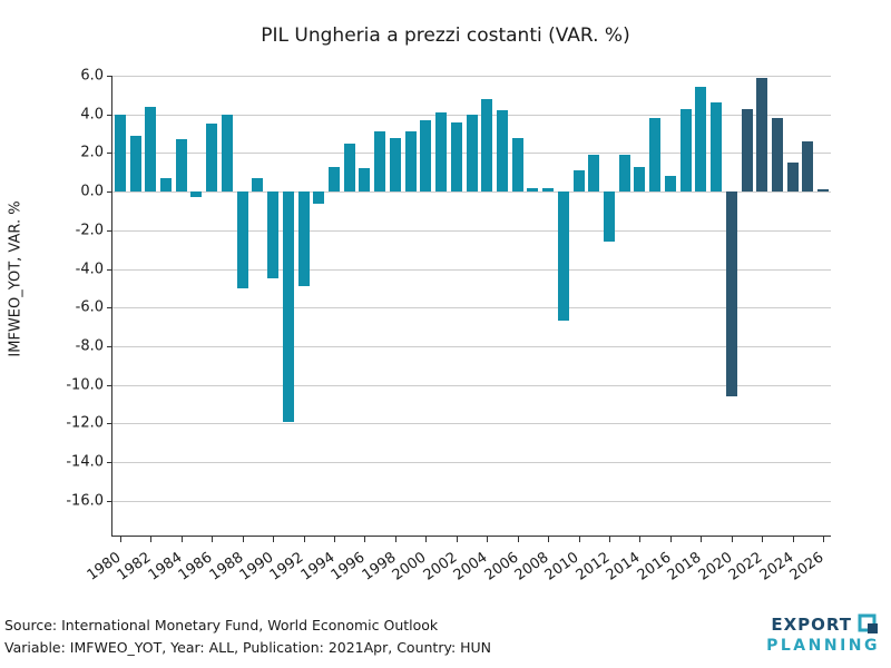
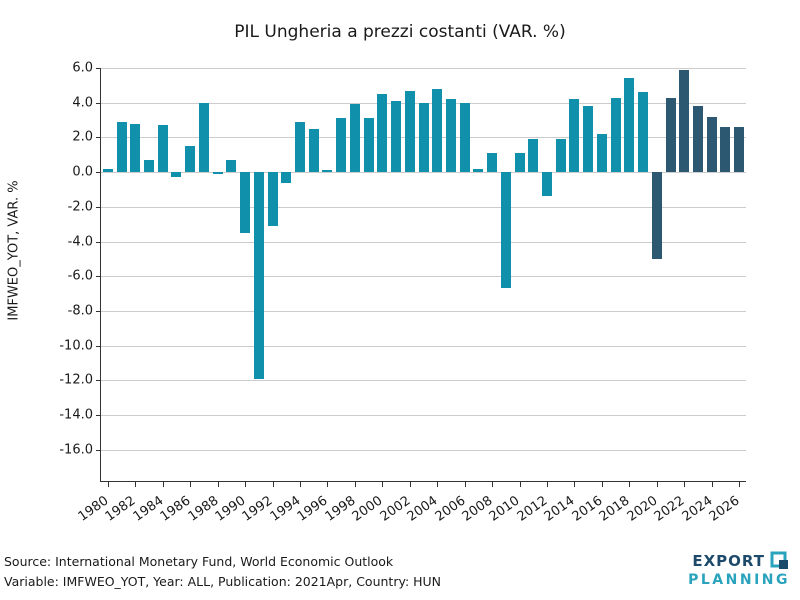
1980: 4.0 -> 0.2
1982: 4.4 -> 2.8
1986: 3.5 -> 1.5
1988: -5.0 -> -0.1
1990: -4.5 -> -3.5
1992: -4.9 -> -3.1
1994: 1.3 -> 2.9
1996: 1.2 -> 0.1
1998: 2.8 -> 3.9
2000: 3.7 -> 4.5
2002: 3.6 -> 4.7
2006: 2.8 -> 4.0
2008: 0.2 -> 1.1
2012: -2.6 -> -1.4
2014: 1.3 -> 4.2
2016: 0.8 -> 2.2
2020: -10.6 -> -5.0
2024: 1.5 -> 3.2
2026: 0.1 -> 2.6
